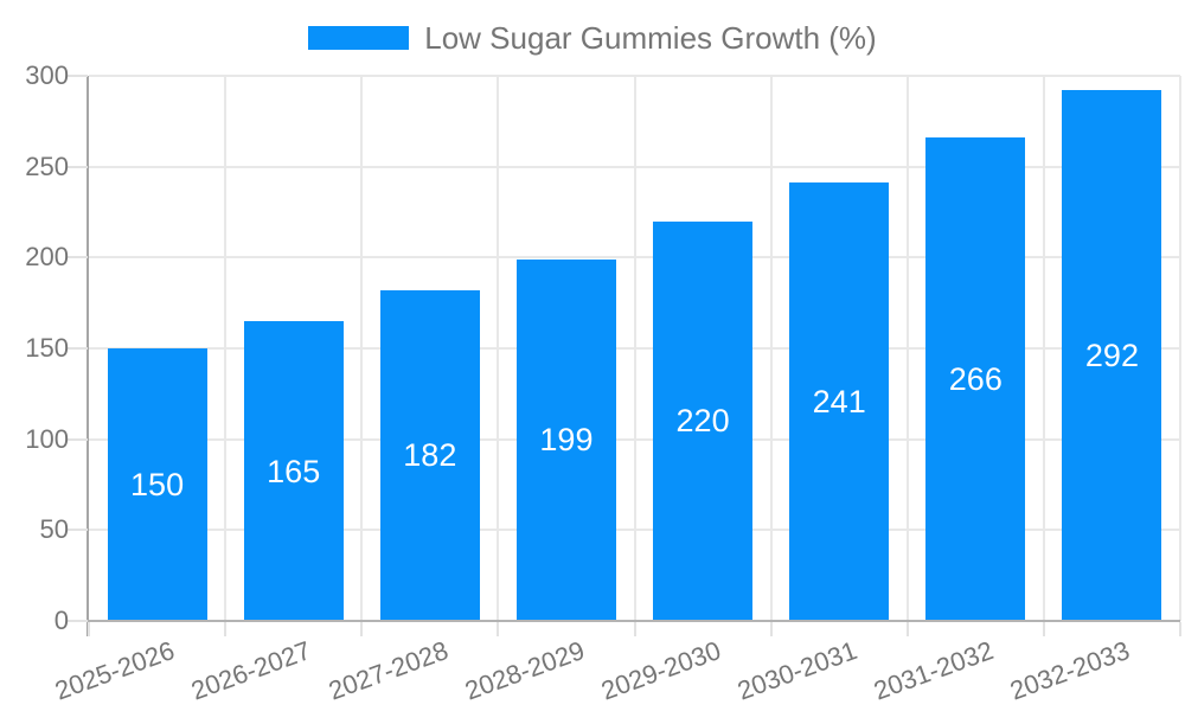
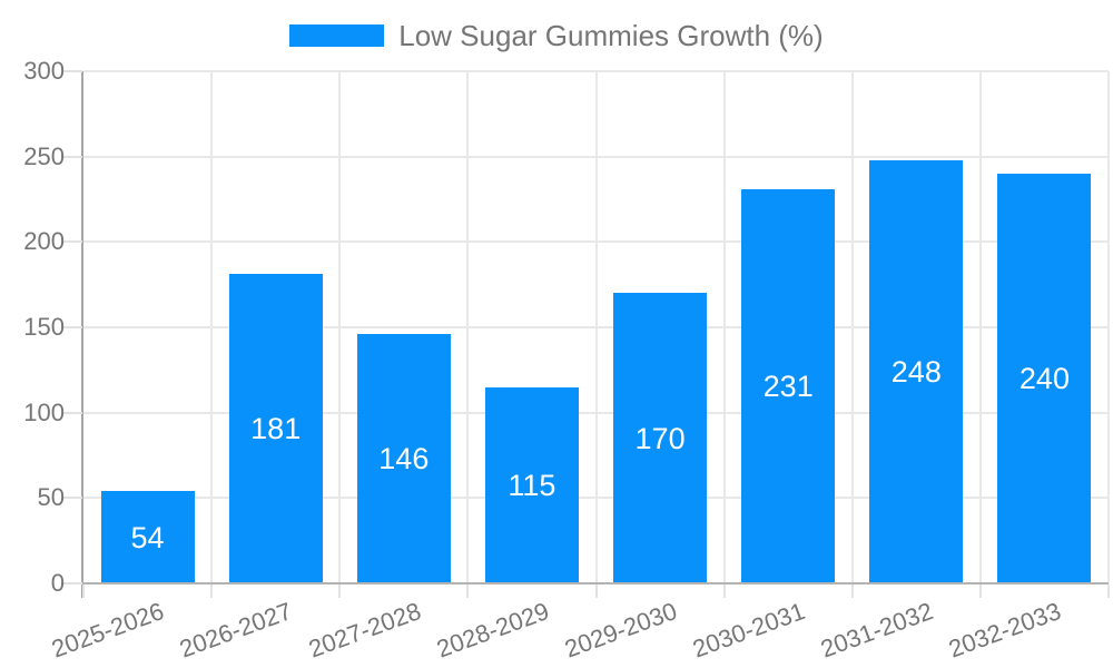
2025-2026: 150 -> 54
2026-2027: 165 -> 181
2027-2028: 182 -> 146
2028-2029: 199 -> 115
2029-2030: 220 -> 170
2030-2031: 241 -> 231
2031-2032: 266 -> 248
2032-2033: 292 -> 240
